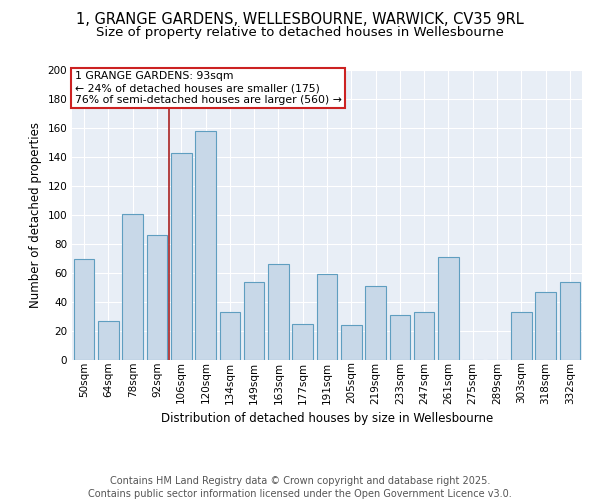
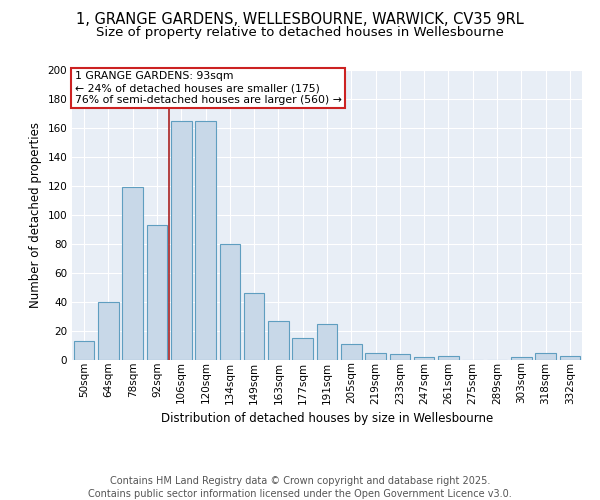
50sqm: 70 -> 13
64sqm: 27 -> 40
78sqm: 101 -> 119
92sqm: 86 -> 93
106sqm: 143 -> 165
120sqm: 158 -> 165
134sqm: 33 -> 80
149sqm: 54 -> 46
163sqm: 66 -> 27
177sqm: 25 -> 15
191sqm: 59 -> 25
205sqm: 24 -> 11
219sqm: 51 -> 5
233sqm: 31 -> 4
247sqm: 33 -> 2
261sqm: 71 -> 3
303sqm: 33 -> 2
318sqm: 47 -> 5
332sqm: 54 -> 3
